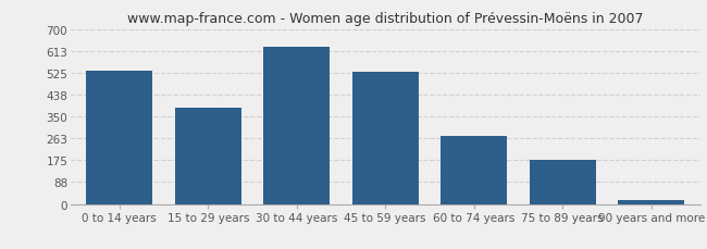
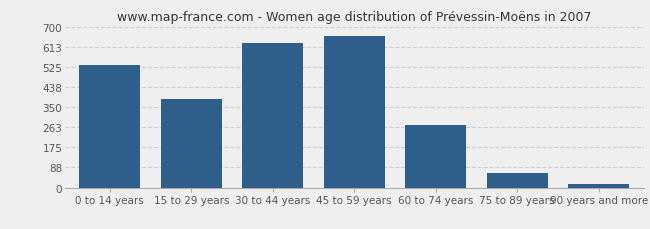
45 to 59 years: 530 -> 660
75 to 89 years: 175 -> 65
